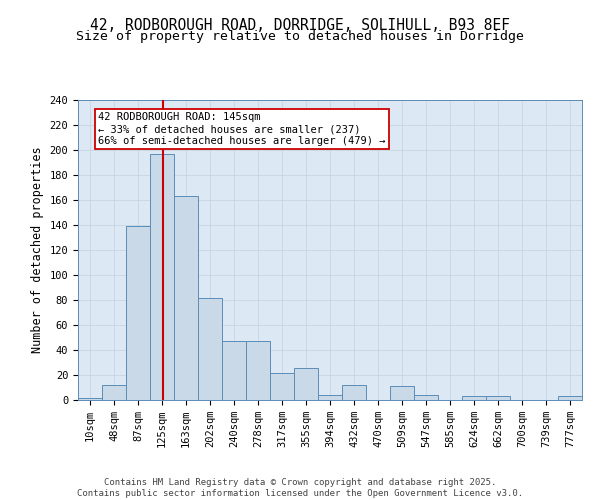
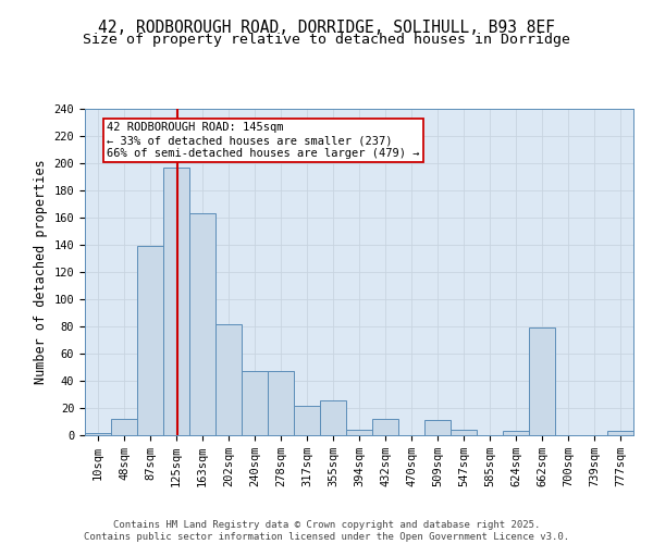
662sqm: 3 -> 79
